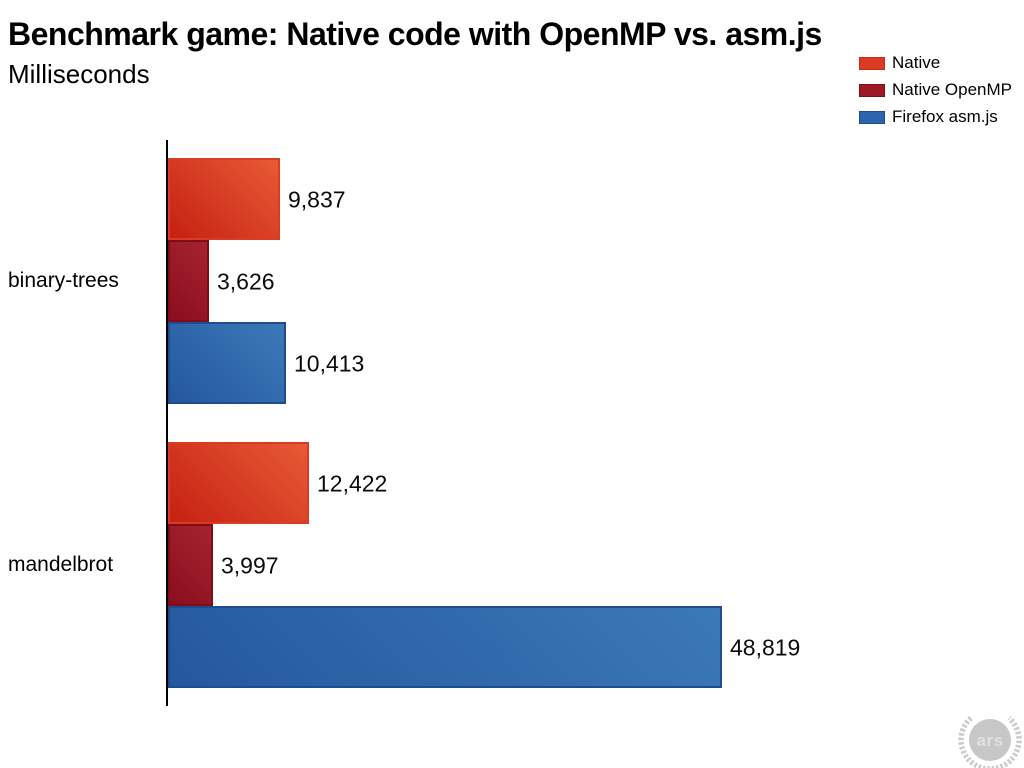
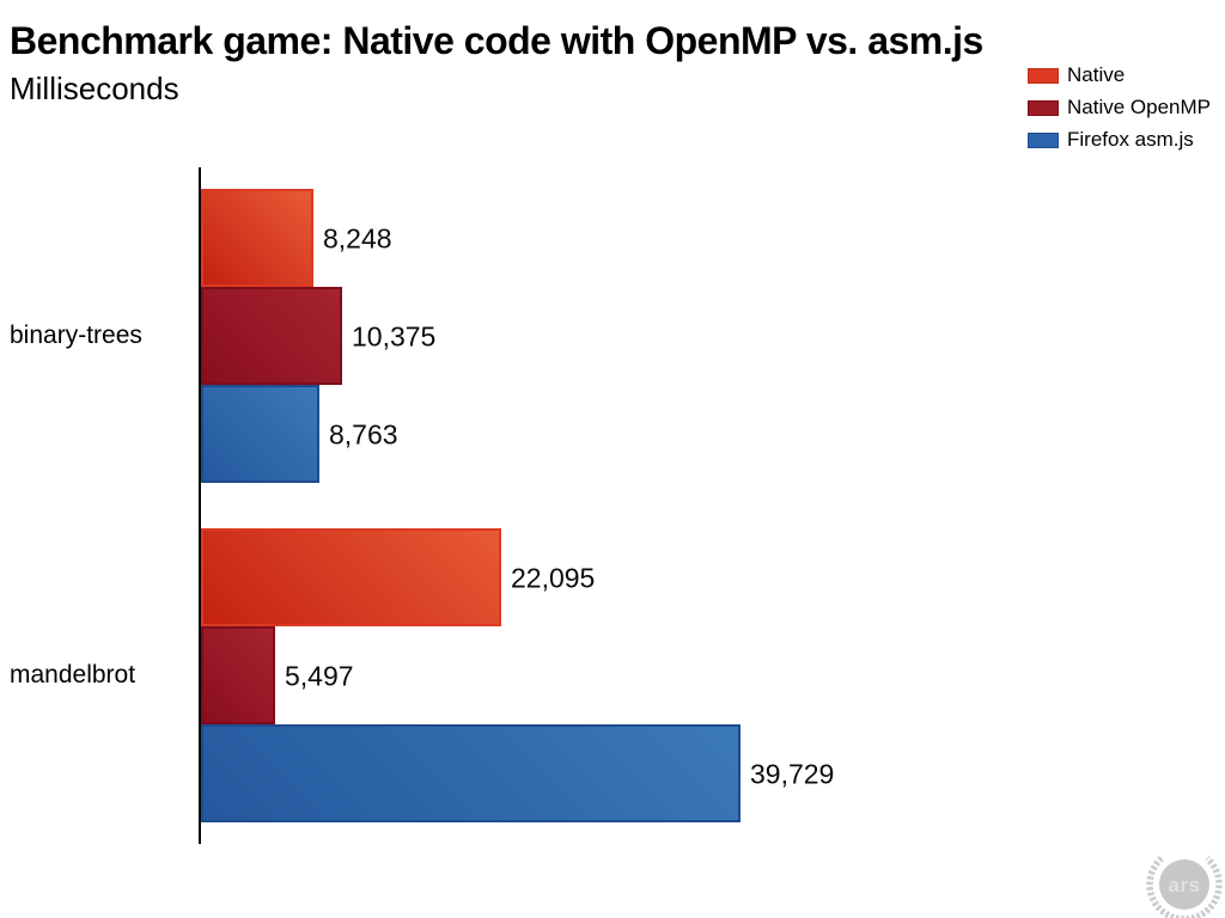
Native/binary-trees: 9,837 -> 8,248
Native OpenMP/binary-trees: 3,626 -> 10,375
Firefox asm.js/binary-trees: 10,413 -> 8,763
Native/mandelbrot: 12,422 -> 22,095
Native OpenMP/mandelbrot: 3,997 -> 5,497
Firefox asm.js/mandelbrot: 48,819 -> 39,729
